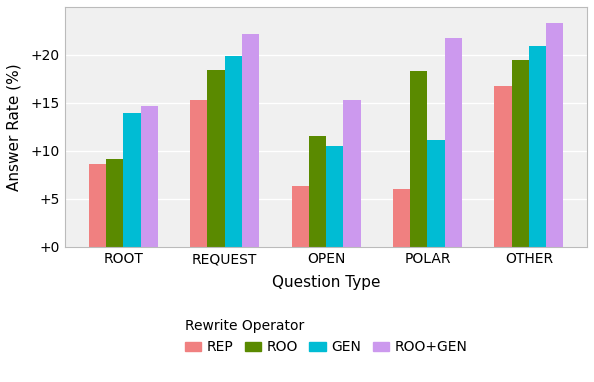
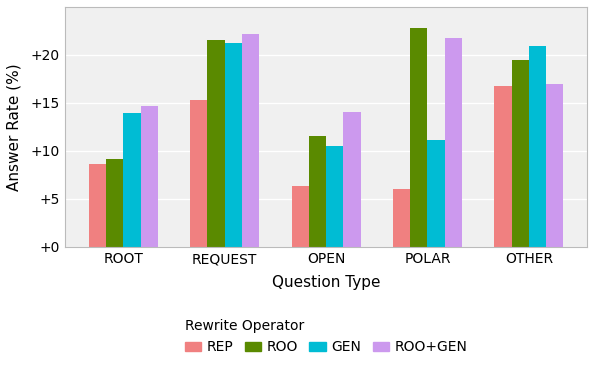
ROO/REQUEST: 18.4 -> 21.6
GEN/REQUEST: 19.9 -> 21.2
ROO+GEN/OPEN: 15.3 -> 14.0
ROO/POLAR: 18.3 -> 22.8
ROO+GEN/OTHER: 23.3 -> 17.0
